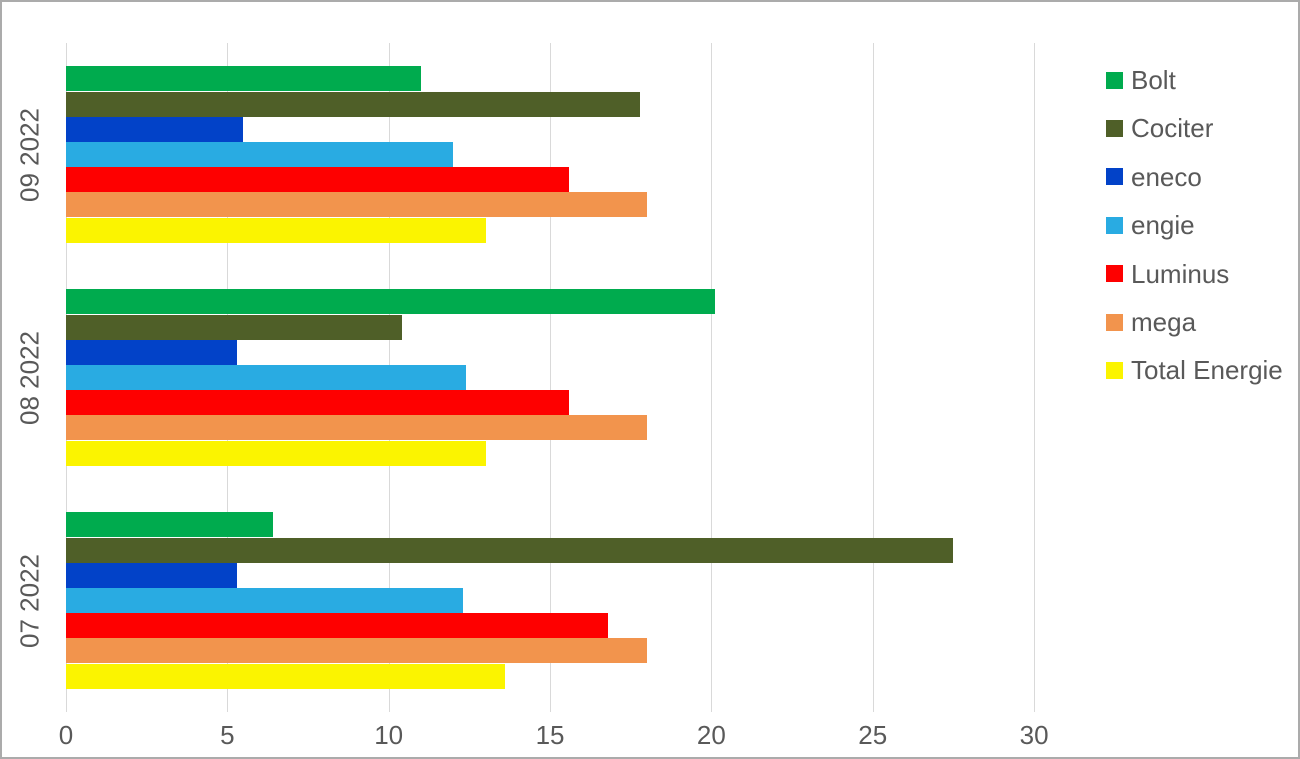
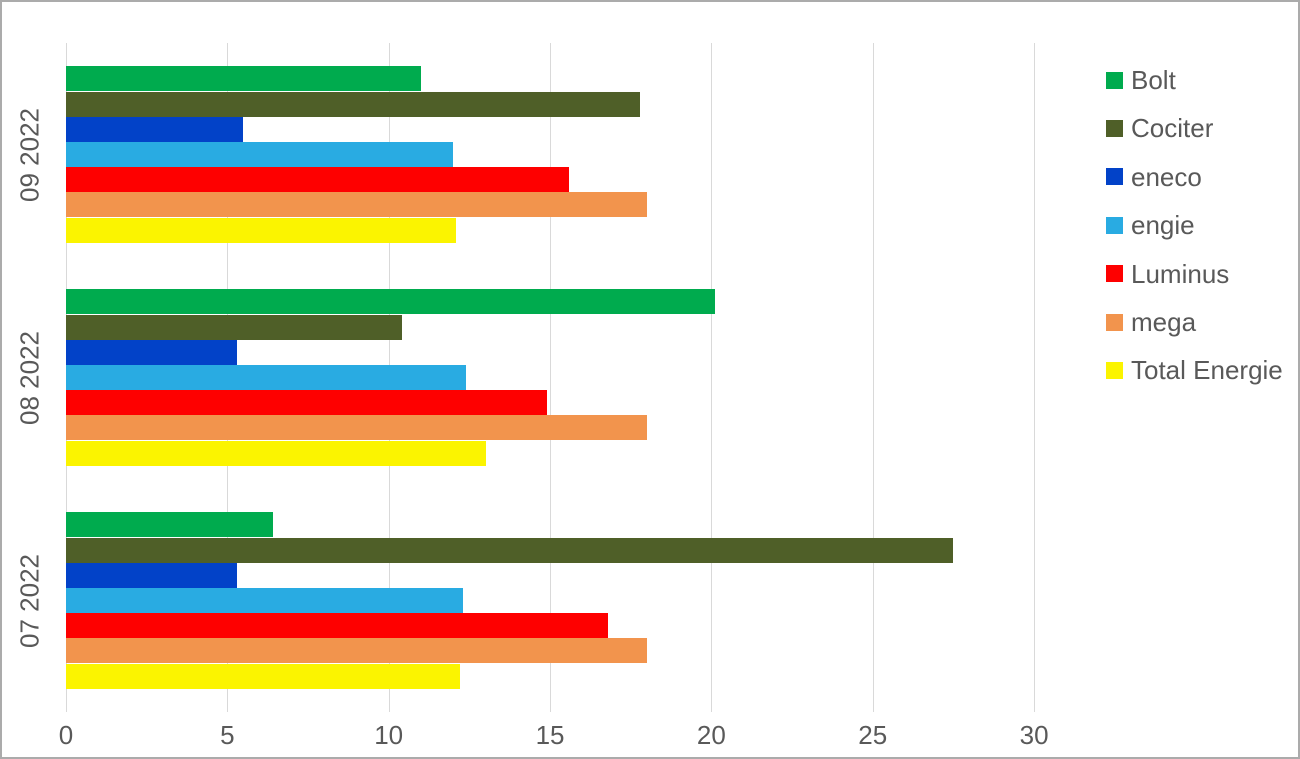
Total Energie/09 2022: 13.0 -> 12.1
Luminus/08 2022: 15.6 -> 14.9
Total Energie/07 2022: 13.6 -> 12.2
